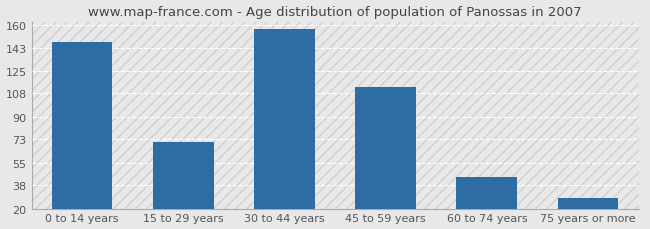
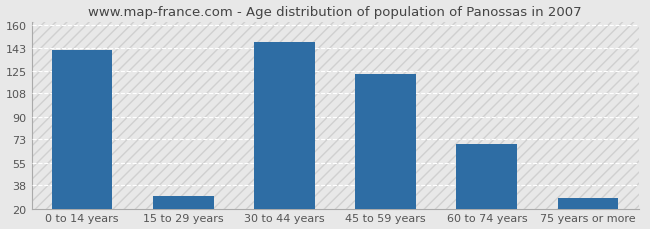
0 to 14 years: 147 -> 141
15 to 29 years: 71 -> 30
30 to 44 years: 157 -> 147
45 to 59 years: 113 -> 123
60 to 74 years: 44 -> 69
